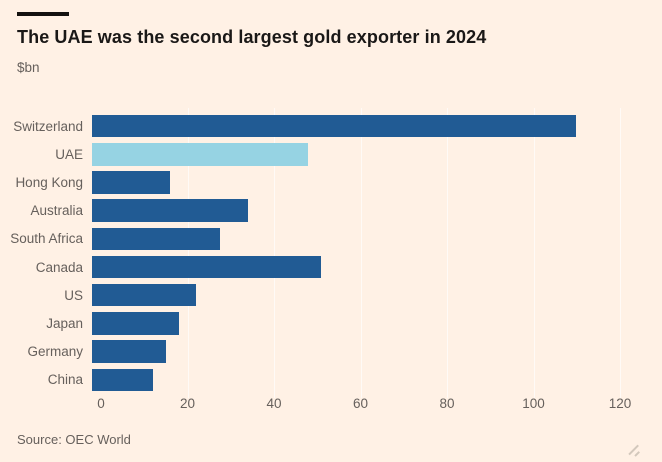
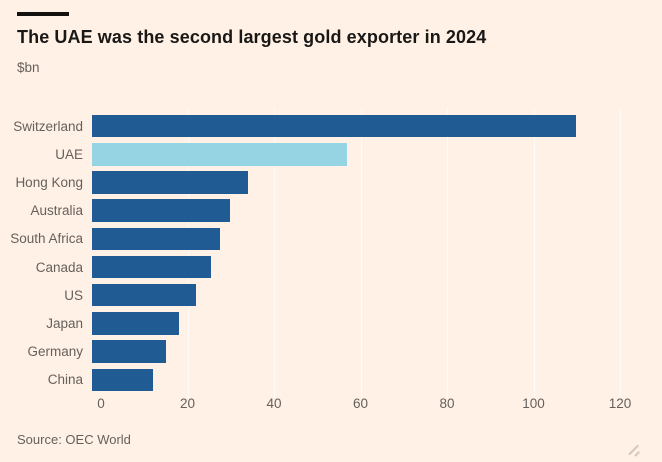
UAE: 50 -> 59
Hong Kong: 18 -> 36
Australia: 36 -> 32
Canada: 53 -> 28
